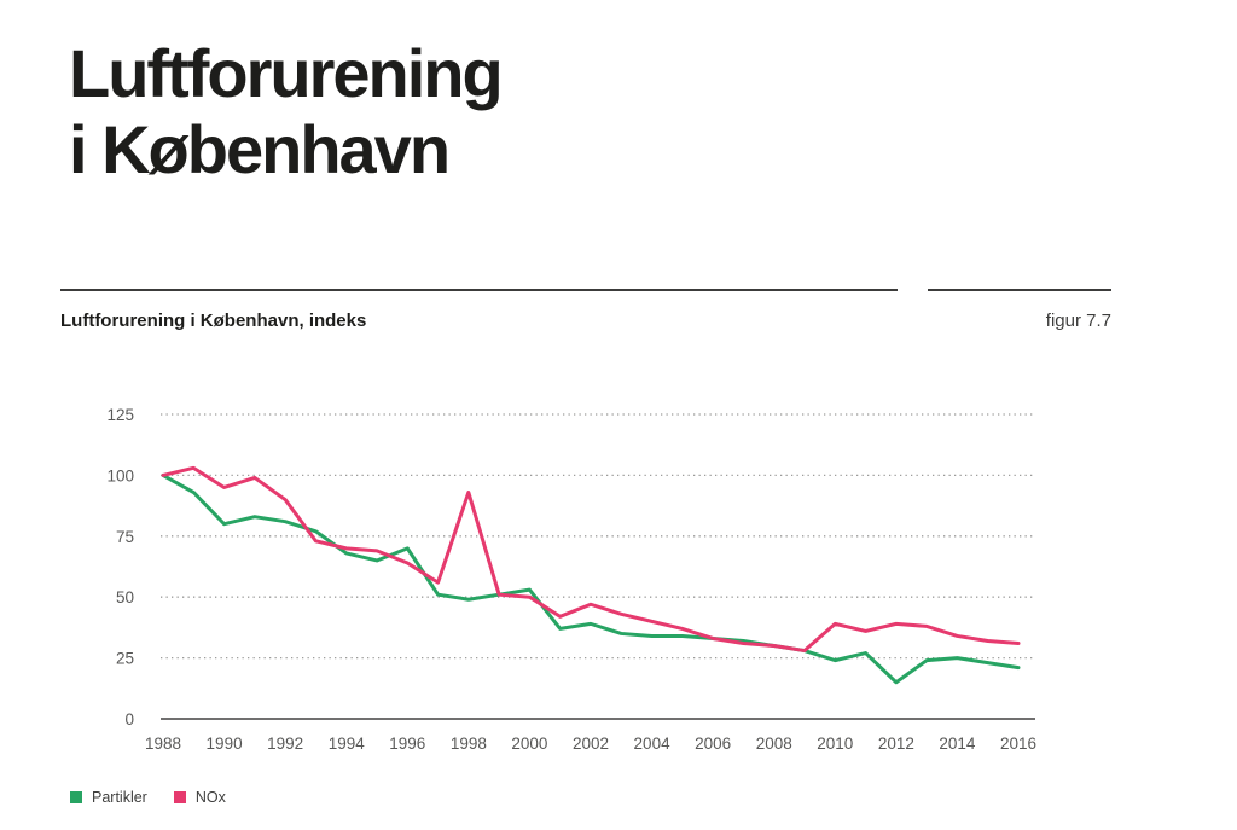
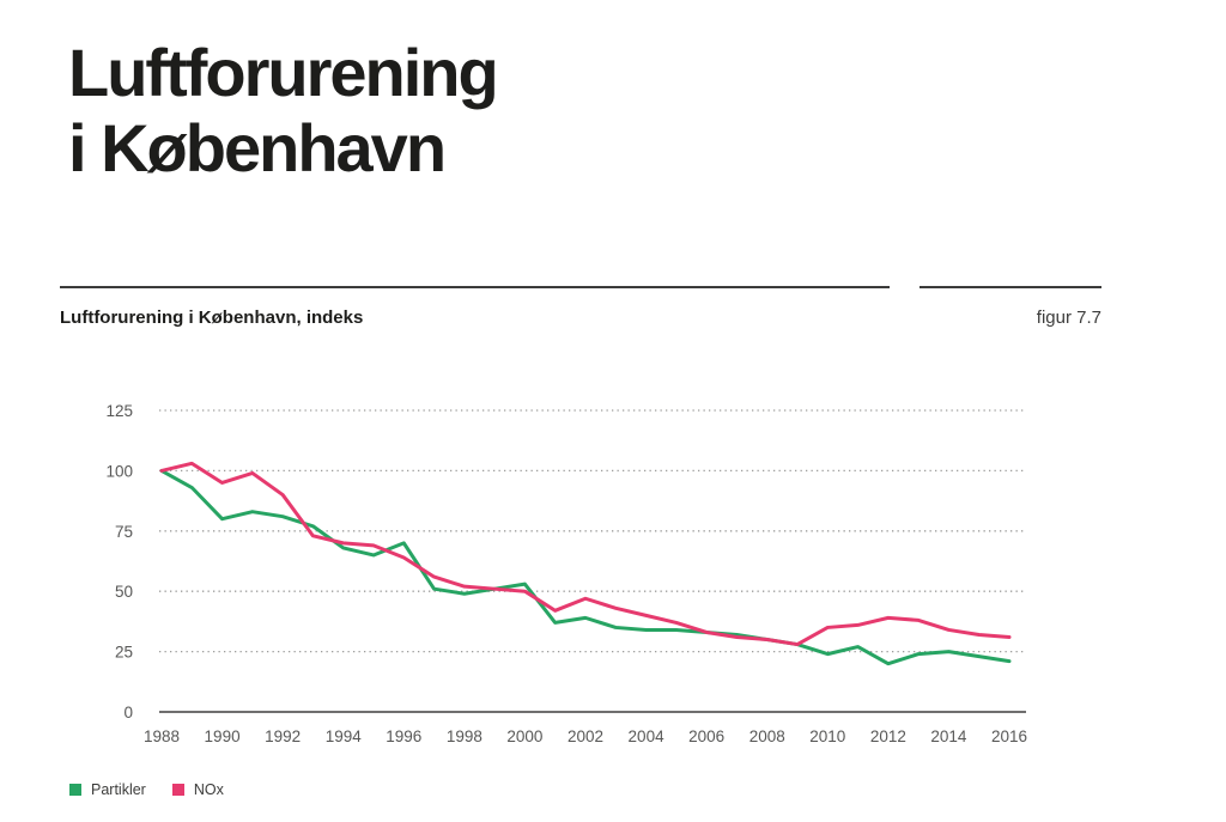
NOx/1998: 93 -> 52
NOx/2010: 39 -> 35
Partikler/2012: 15 -> 20
